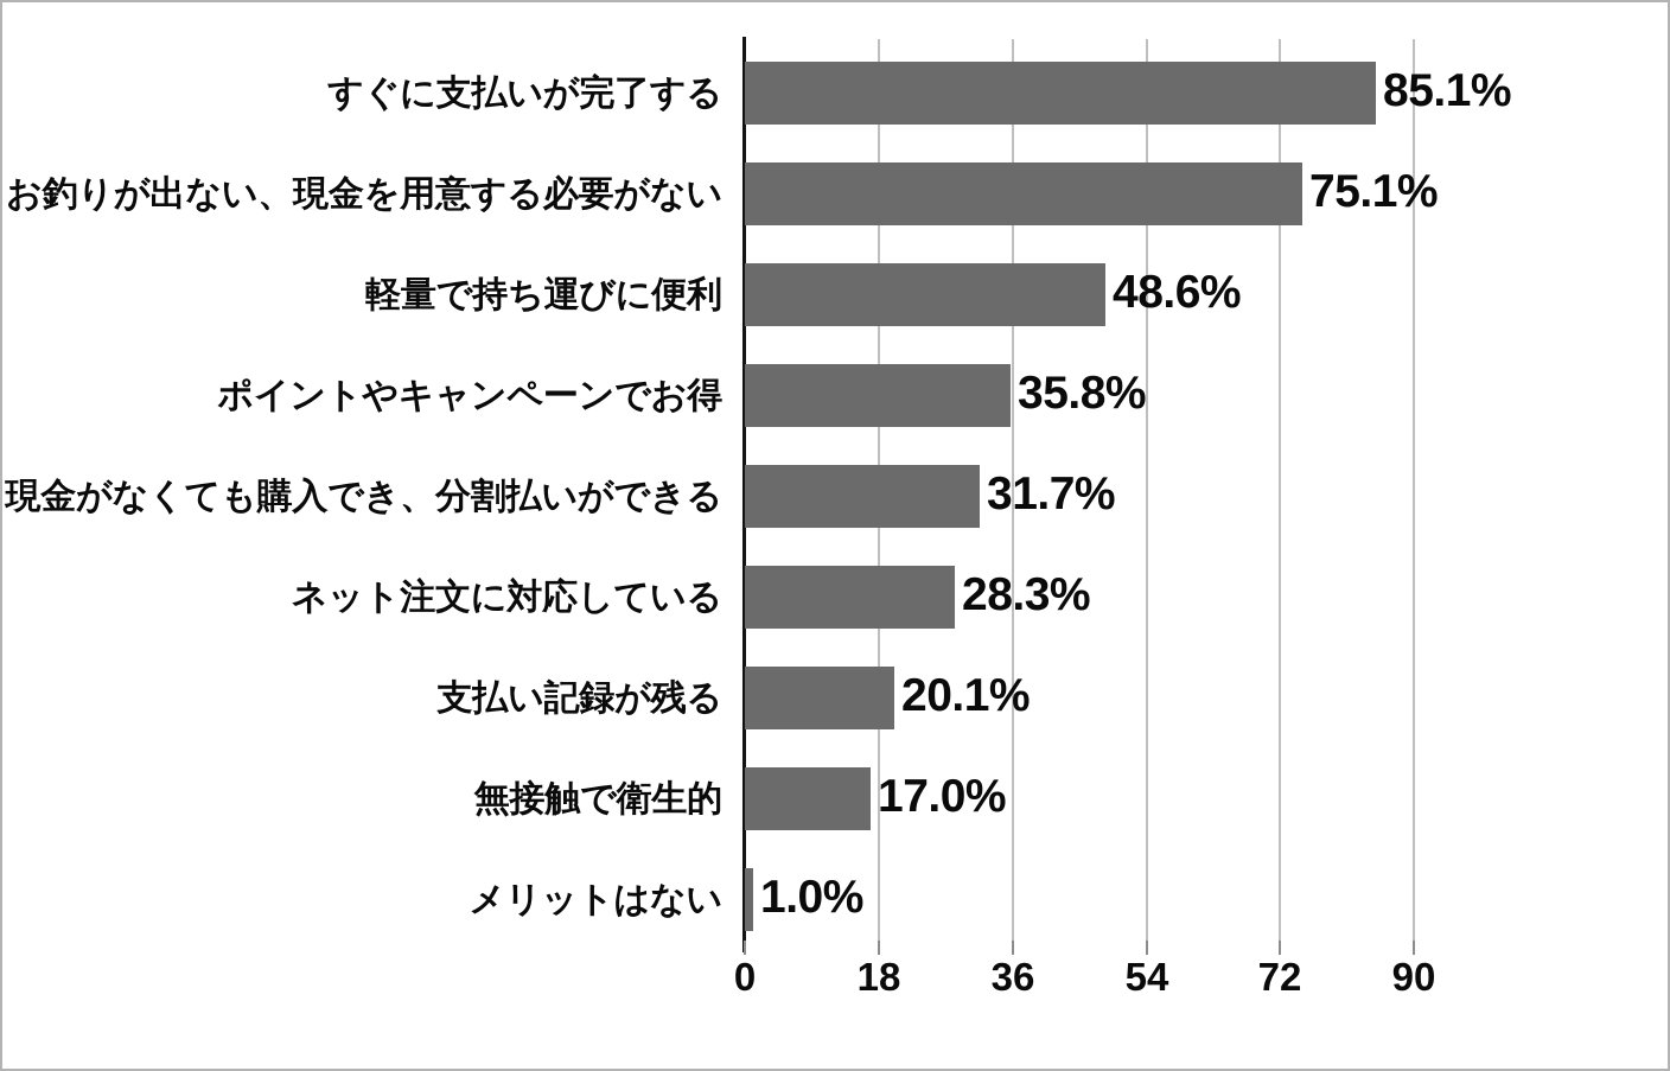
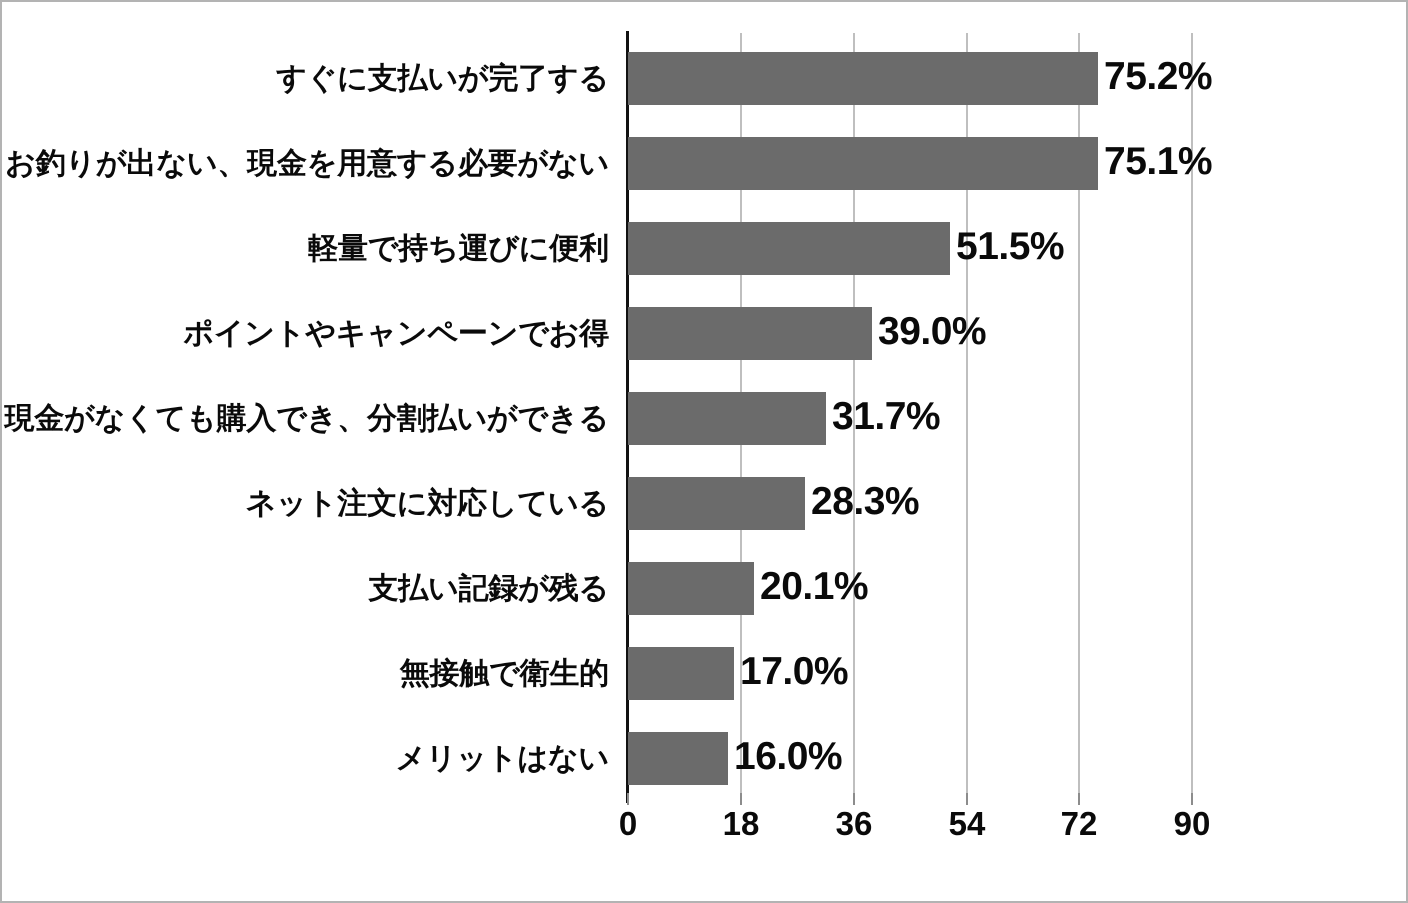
すぐに支払いが完了する: 85.1% -> 75.2%
軽量で持ち運びに便利: 48.6% -> 51.5%
ポイントやキャンペーンでお得: 35.8% -> 39.0%
メリットはない: 1.0% -> 16.0%
